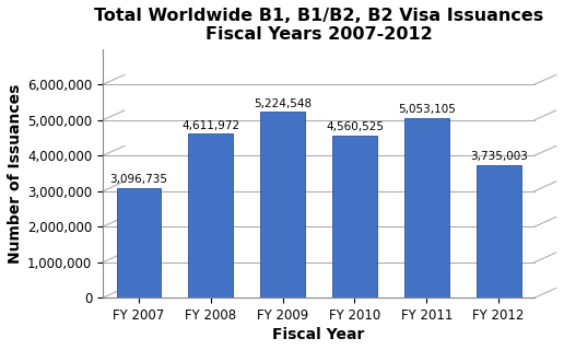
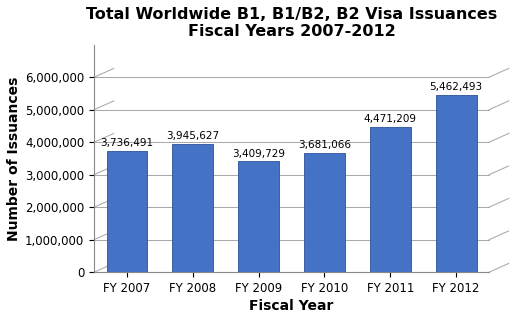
FY 2007: 3,096,735 -> 3,736,491
FY 2008: 4,611,972 -> 3,945,627
FY 2009: 5,224,548 -> 3,409,729
FY 2010: 4,560,525 -> 3,681,066
FY 2011: 5,053,105 -> 4,471,209
FY 2012: 3,735,003 -> 5,462,493
